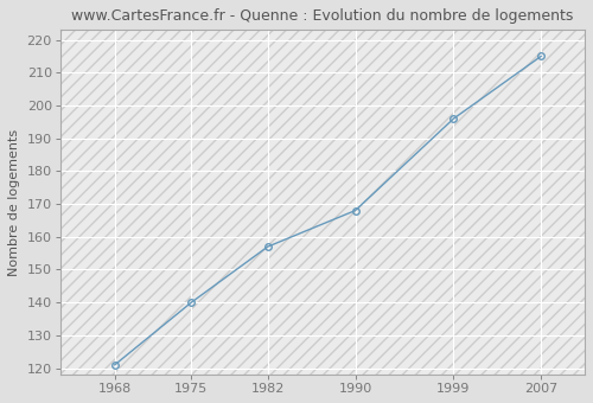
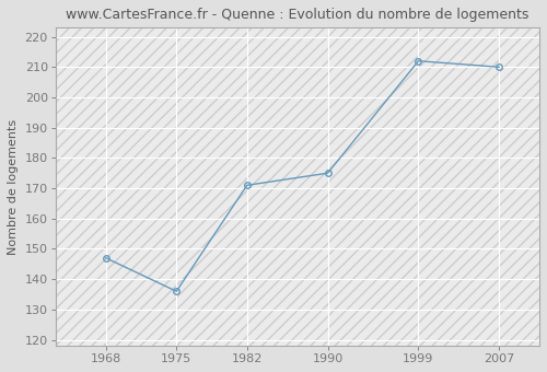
1968: 121 -> 147
1975: 140 -> 136
1982: 157 -> 171
1990: 168 -> 175
1999: 196 -> 212
2007: 215 -> 210
